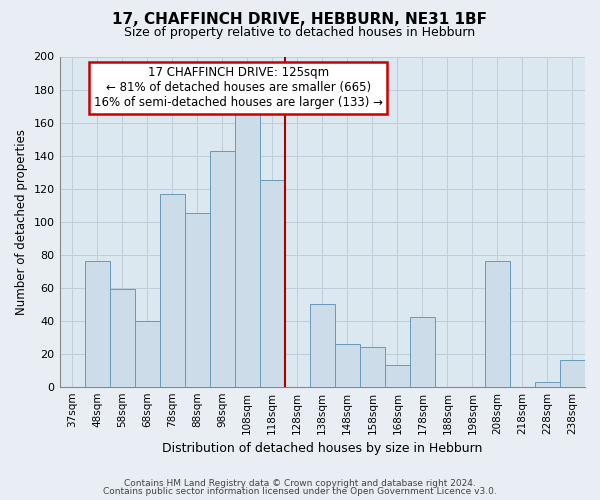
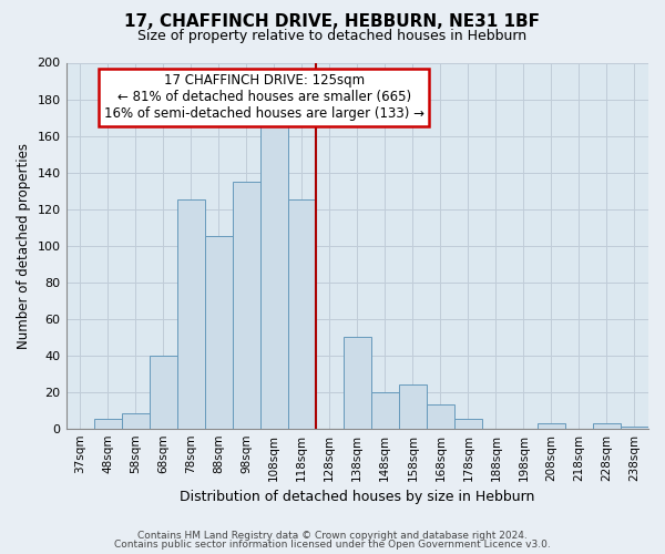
48sqm: 76 -> 5
58sqm: 59 -> 8
78sqm: 117 -> 125
98sqm: 143 -> 135
148sqm: 26 -> 20
178sqm: 42 -> 5
208sqm: 76 -> 3
238sqm: 16 -> 1
